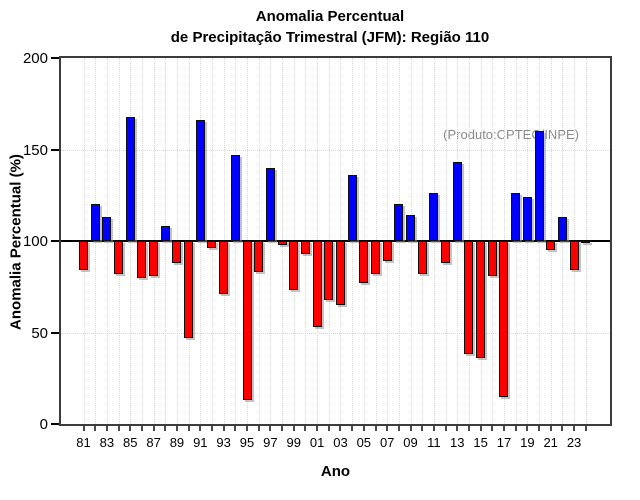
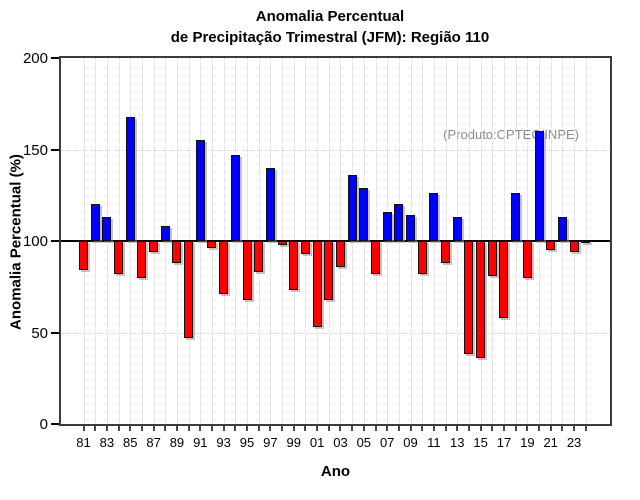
87: 81 -> 94
91: 166 -> 155
95: 13 -> 68
03: 65 -> 86
05: 77 -> 129
07: 89 -> 116
13: 143 -> 113
17: 15 -> 58
19: 124 -> 80
23: 84 -> 94
